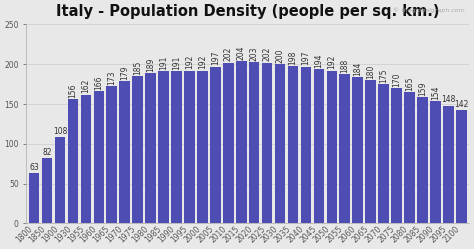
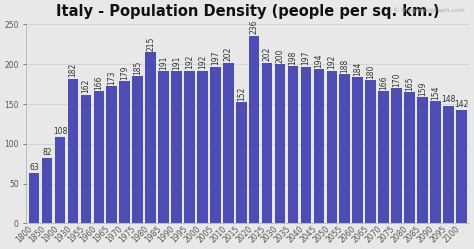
1930: 156 -> 182
1980: 189 -> 215
2015: 204 -> 152
2020: 203 -> 236
2070: 175 -> 166
